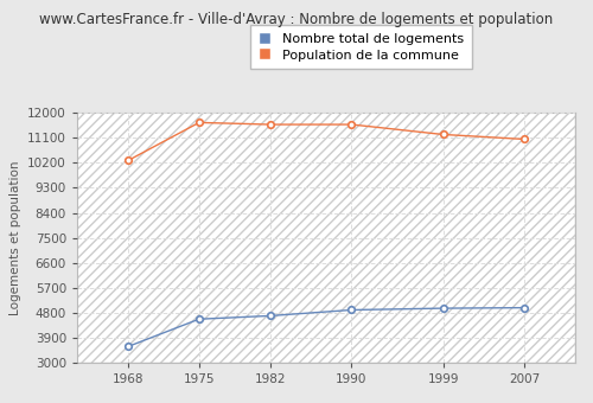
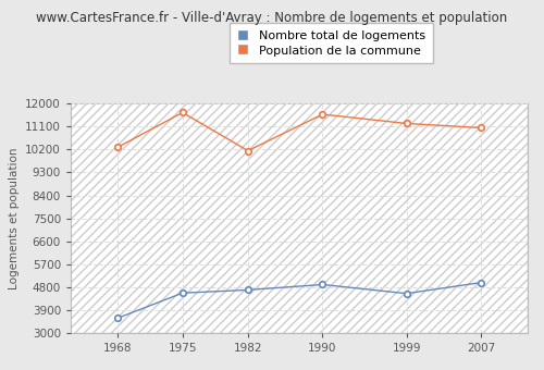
Population de la commune/1982: 11580 -> 10150
Nombre total de logements/1999: 4960 -> 4550
